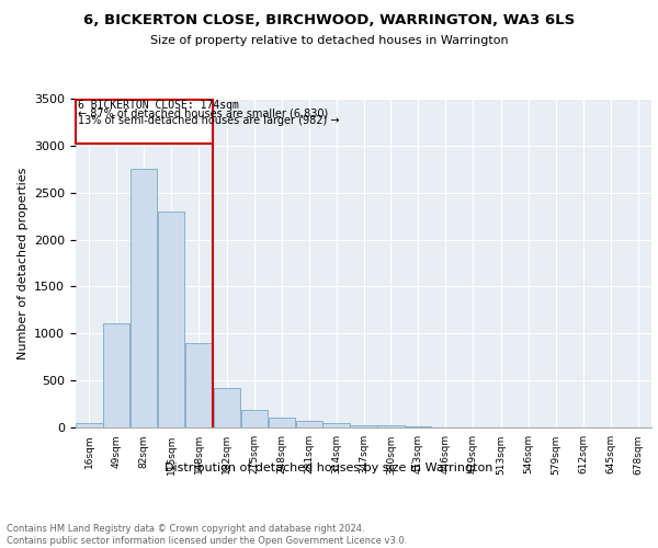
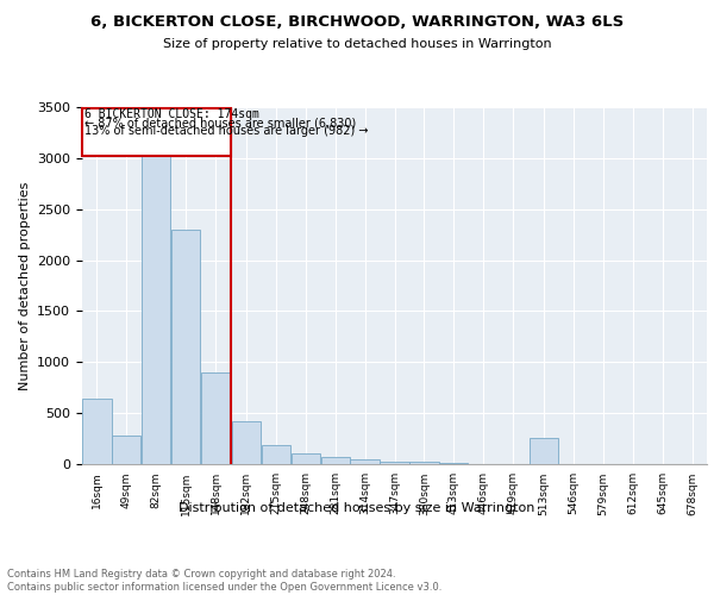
16sqm: 50 -> 640
49sqm: 1100 -> 280
82sqm: 2750 -> 3020
513sqm: 0 -> 260
